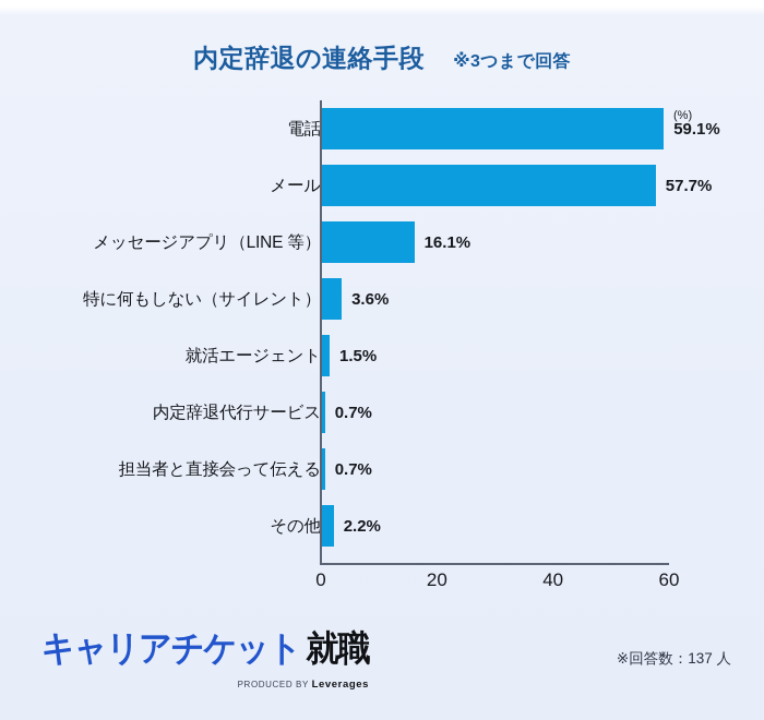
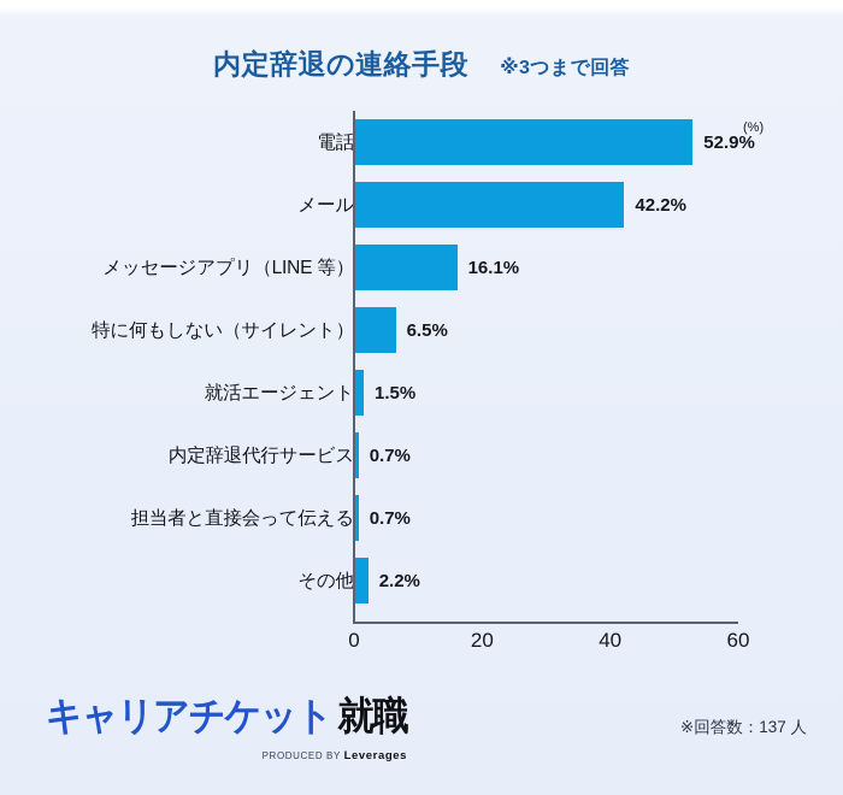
電話: 59.1% -> 52.9%
メール: 57.7% -> 42.2%
特に何もしない（サイレント）: 3.6% -> 6.5%
